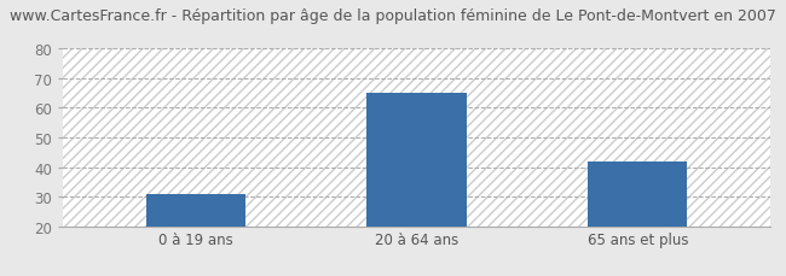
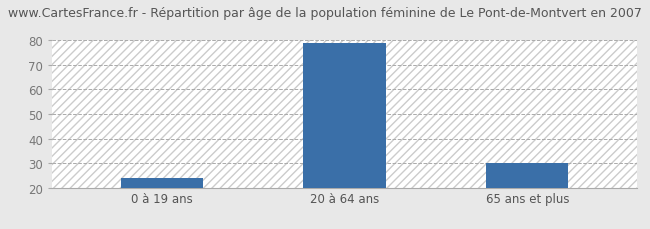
0 à 19 ans: 31 -> 24
20 à 64 ans: 65 -> 79
65 ans et plus: 42 -> 30
